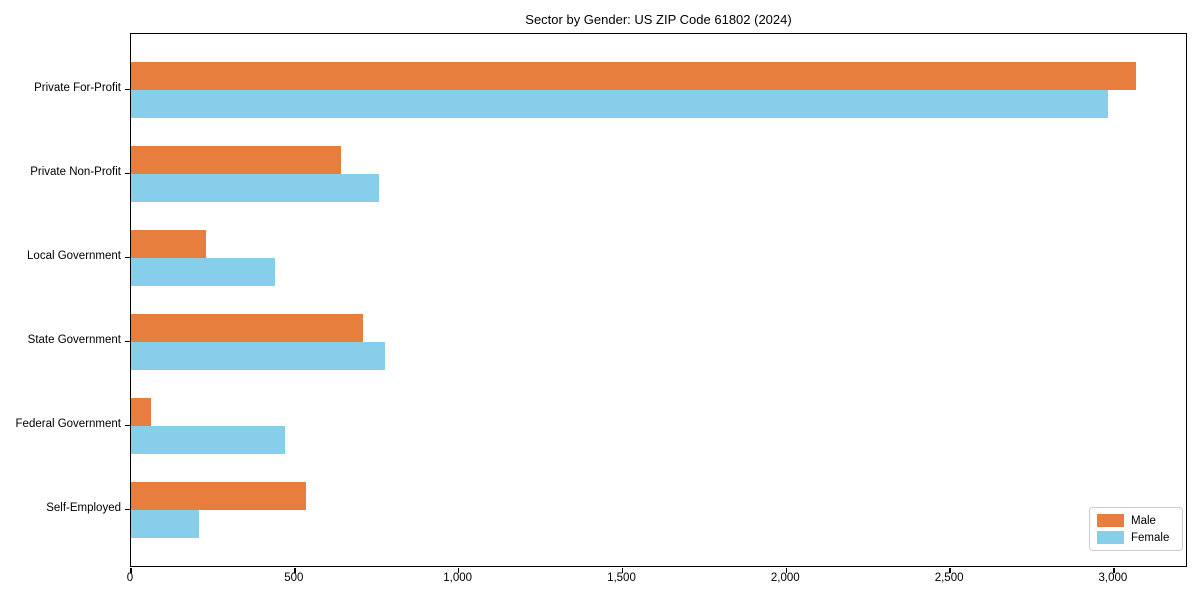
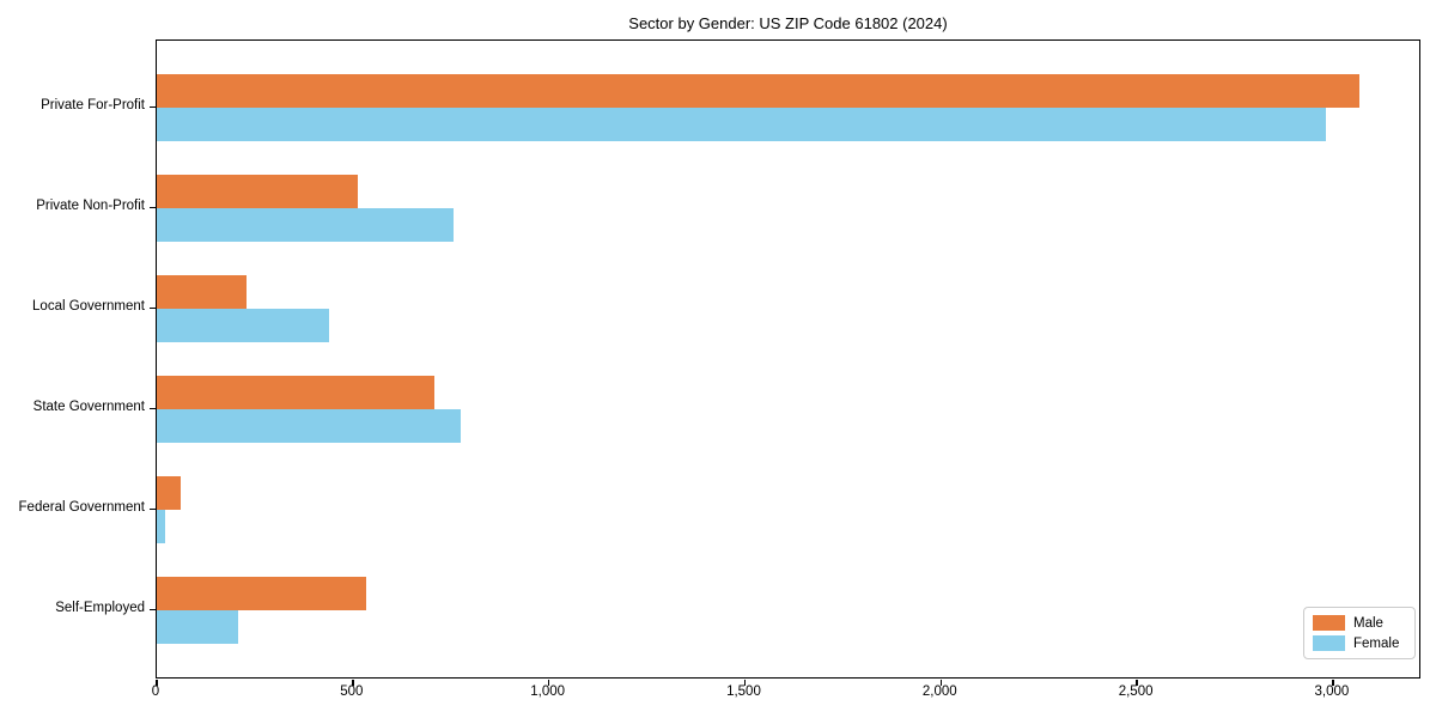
Male/Private Non-Profit: 640 -> 510
Female/Federal Government: 470 -> 20
